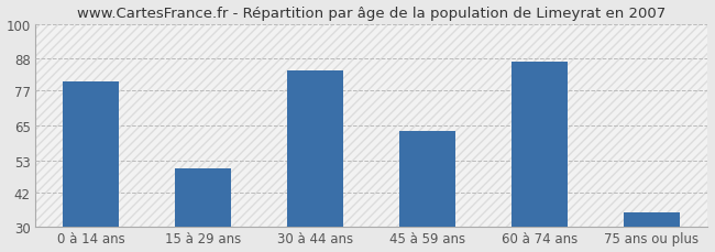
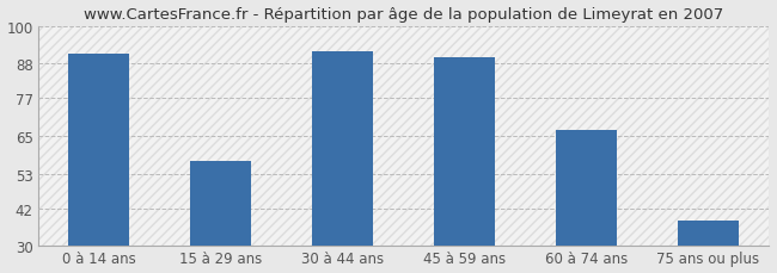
0 à 14 ans: 80 -> 91
15 à 29 ans: 50 -> 57
30 à 44 ans: 84 -> 92
45 à 59 ans: 63 -> 90
60 à 74 ans: 87 -> 67
75 ans ou plus: 35 -> 38
